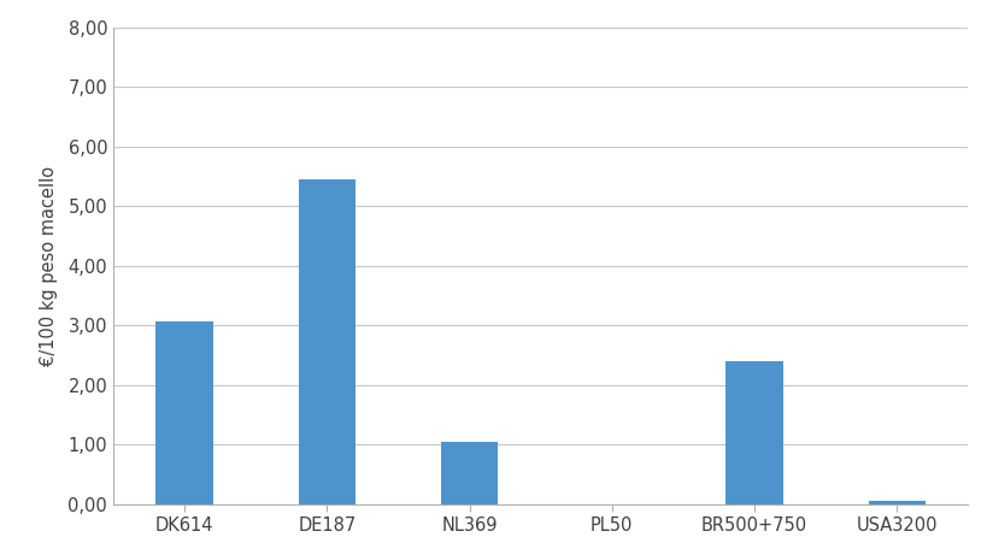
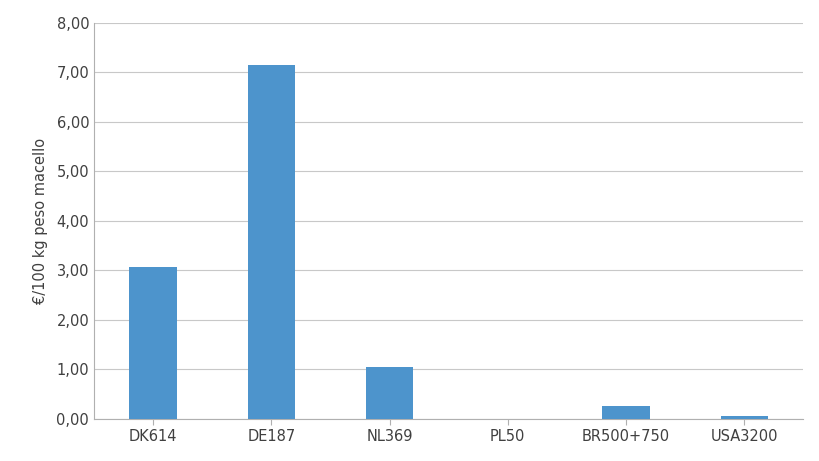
DE187: 5,45 -> 7,15
BR500+750: 2,40 -> 0,27
